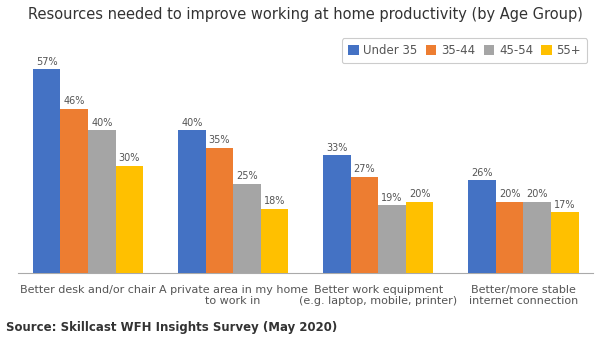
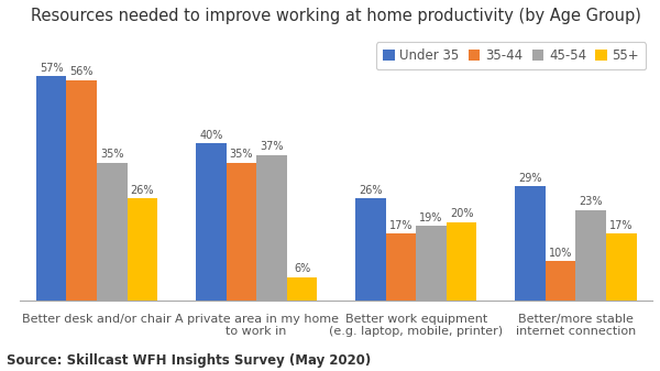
35-44/Better desk and/or chair: 46% -> 56%
45-54/Better desk and/or chair: 40% -> 35%
55+/Better desk and/or chair: 30% -> 26%
45-54/A private area in my home to work in: 25% -> 37%
55+/A private area in my home to work in: 18% -> 6%
Under 35/Better work equipment (e.g. laptop, mobile, printer): 33% -> 26%
35-44/Better work equipment (e.g. laptop, mobile, printer): 27% -> 17%
Under 35/Better/more stable internet connection: 26% -> 29%
35-44/Better/more stable internet connection: 20% -> 10%
45-54/Better/more stable internet connection: 20% -> 23%
